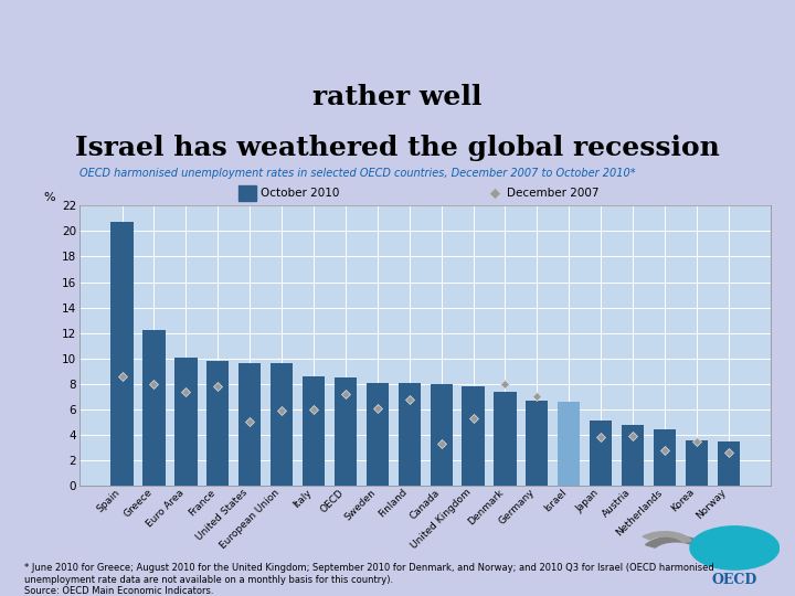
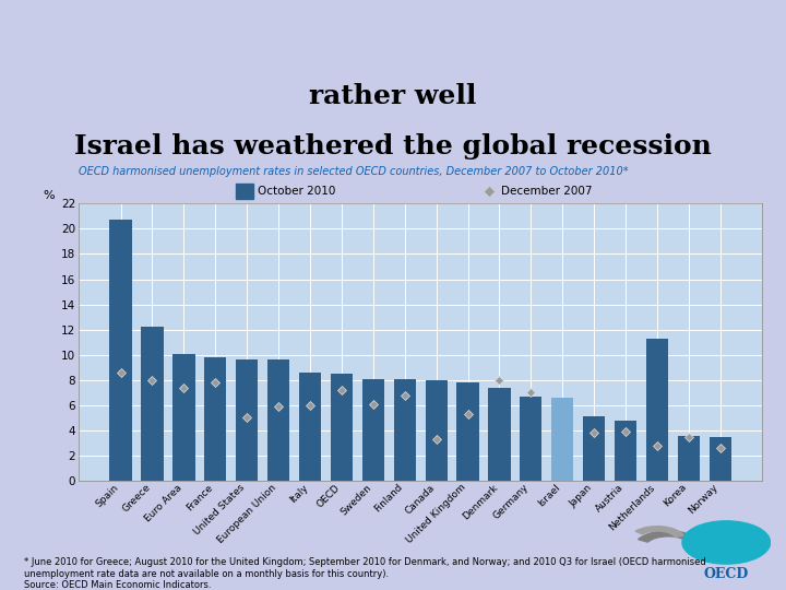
Netherlands: 4.4 -> 11.3
